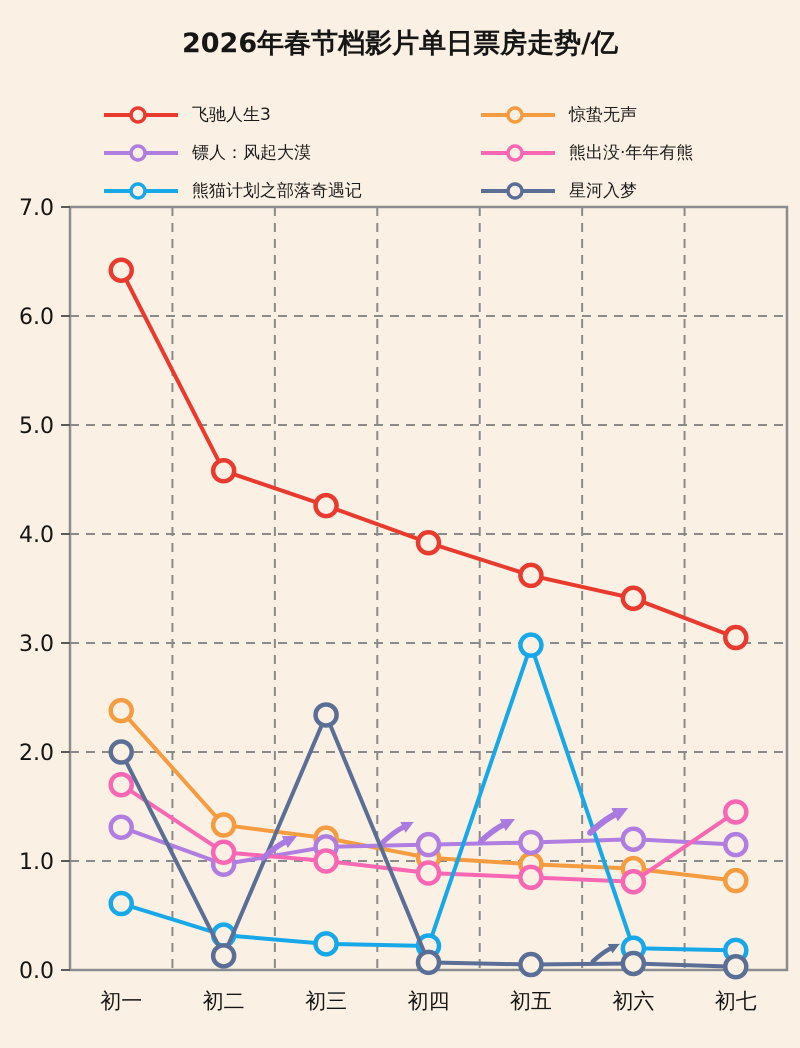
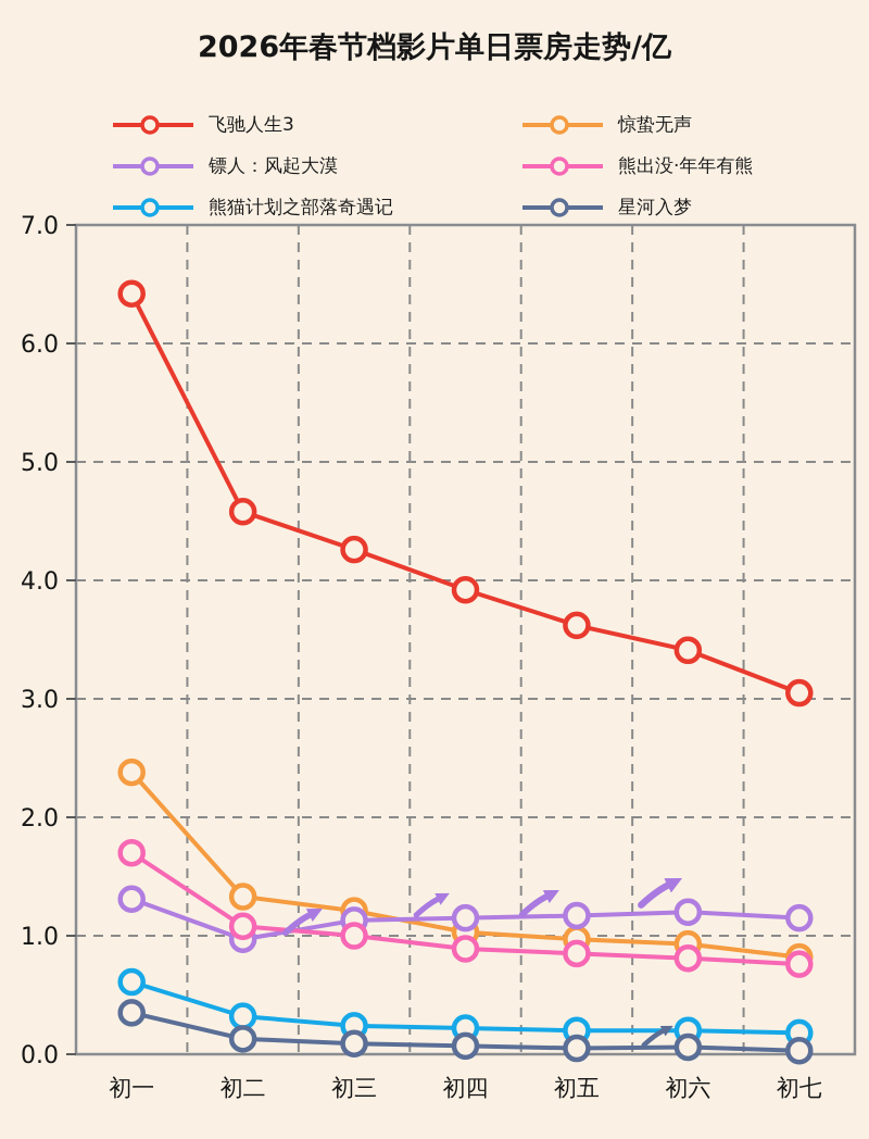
星河入梦/初一: 2.00 -> 0.35
星河入梦/初三: 2.34 -> 0.09
熊猫计划之部落奇遇记/初五: 2.98 -> 0.20
熊出没·年年有熊/初七: 1.45 -> 0.76
